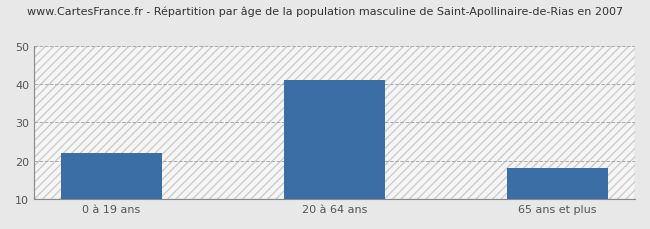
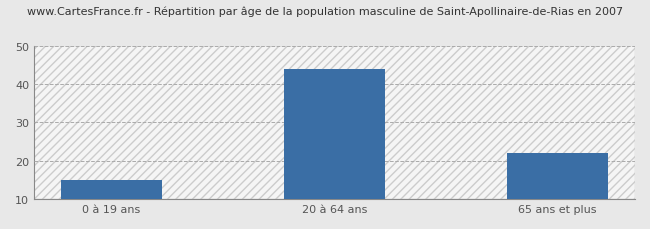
0 à 19 ans: 22 -> 15
20 à 64 ans: 41 -> 44
65 ans et plus: 18 -> 22
